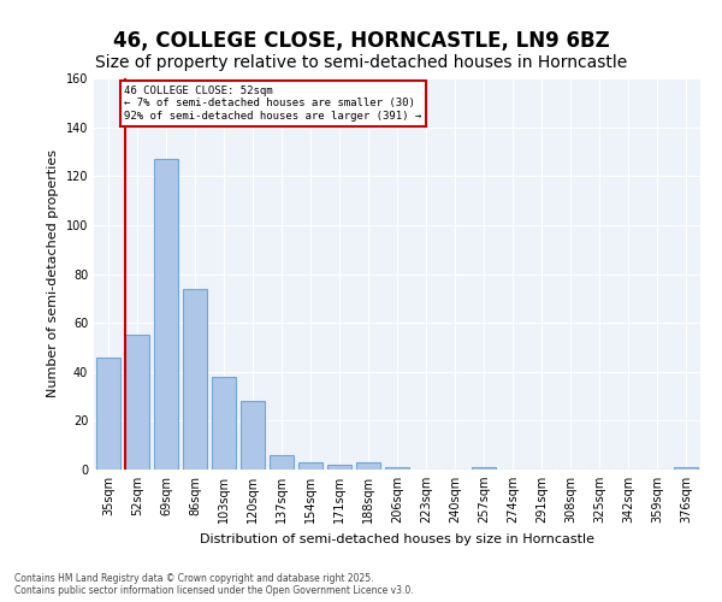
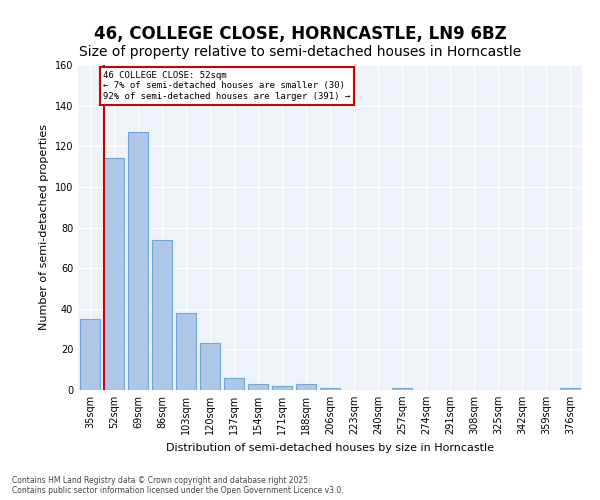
35sqm: 46 -> 35
52sqm: 55 -> 114
120sqm: 28 -> 23
